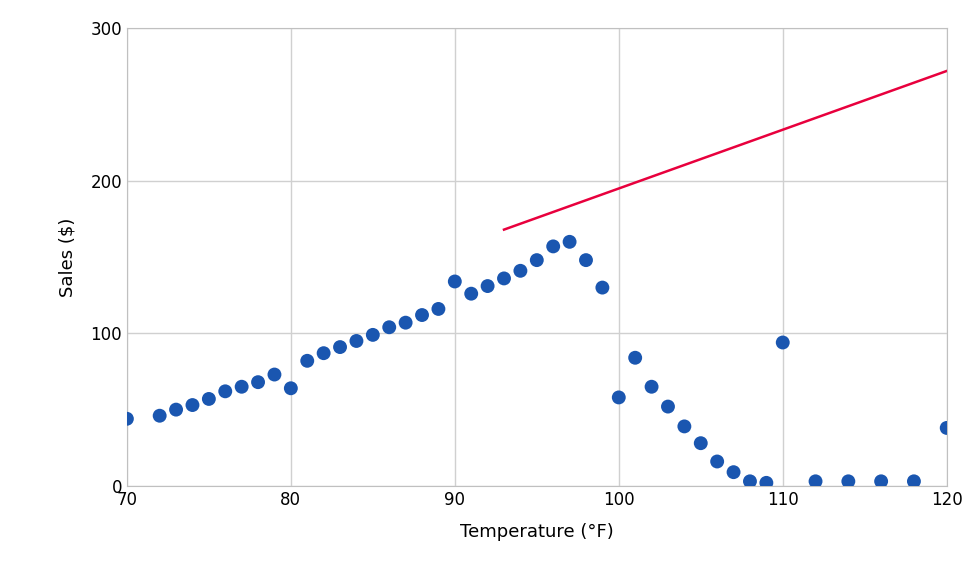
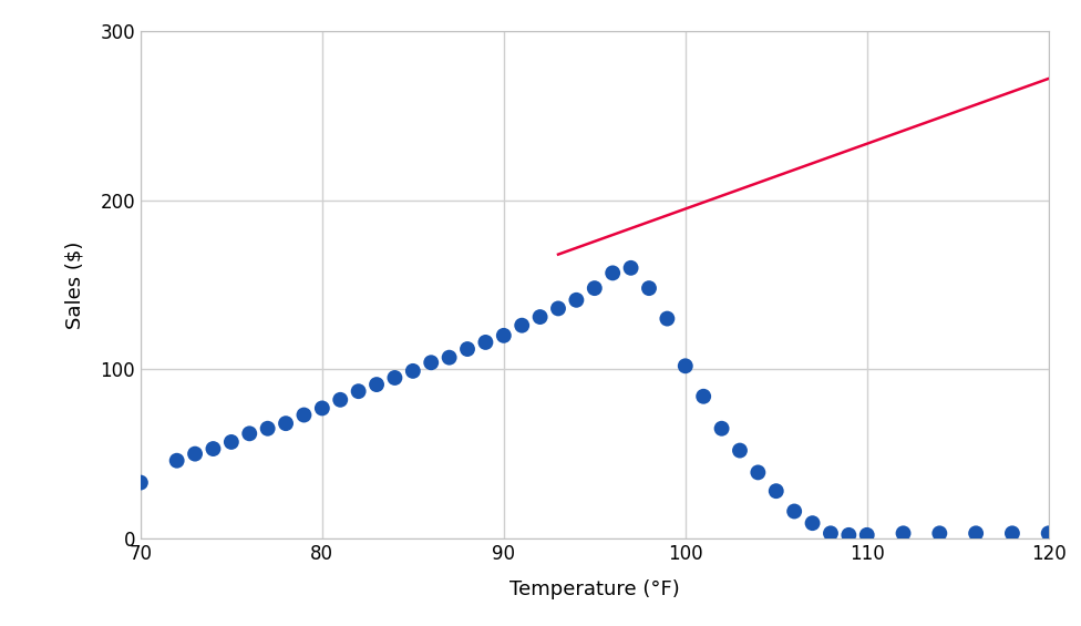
70: 44 -> 33
80: 64 -> 77
90: 134 -> 120
100: 58 -> 102
110: 94 -> 2
120: 38 -> 3
